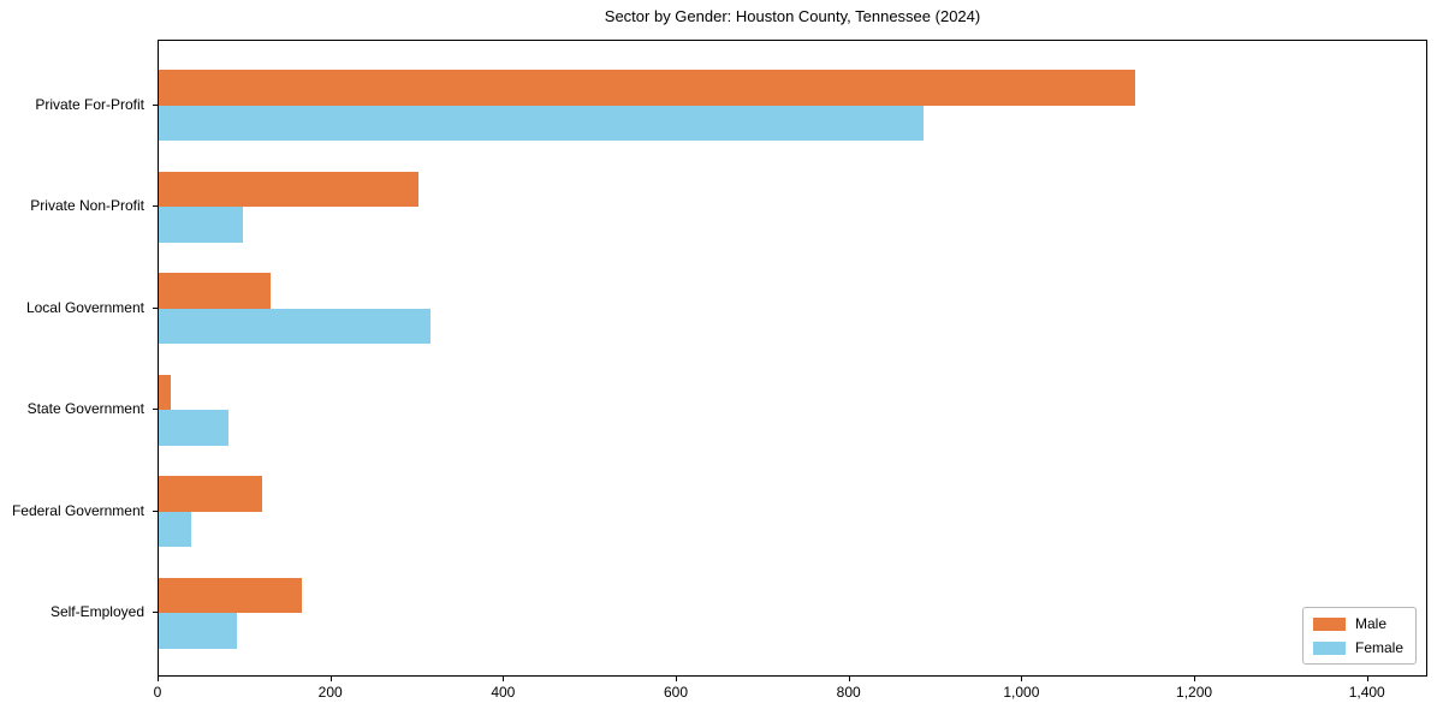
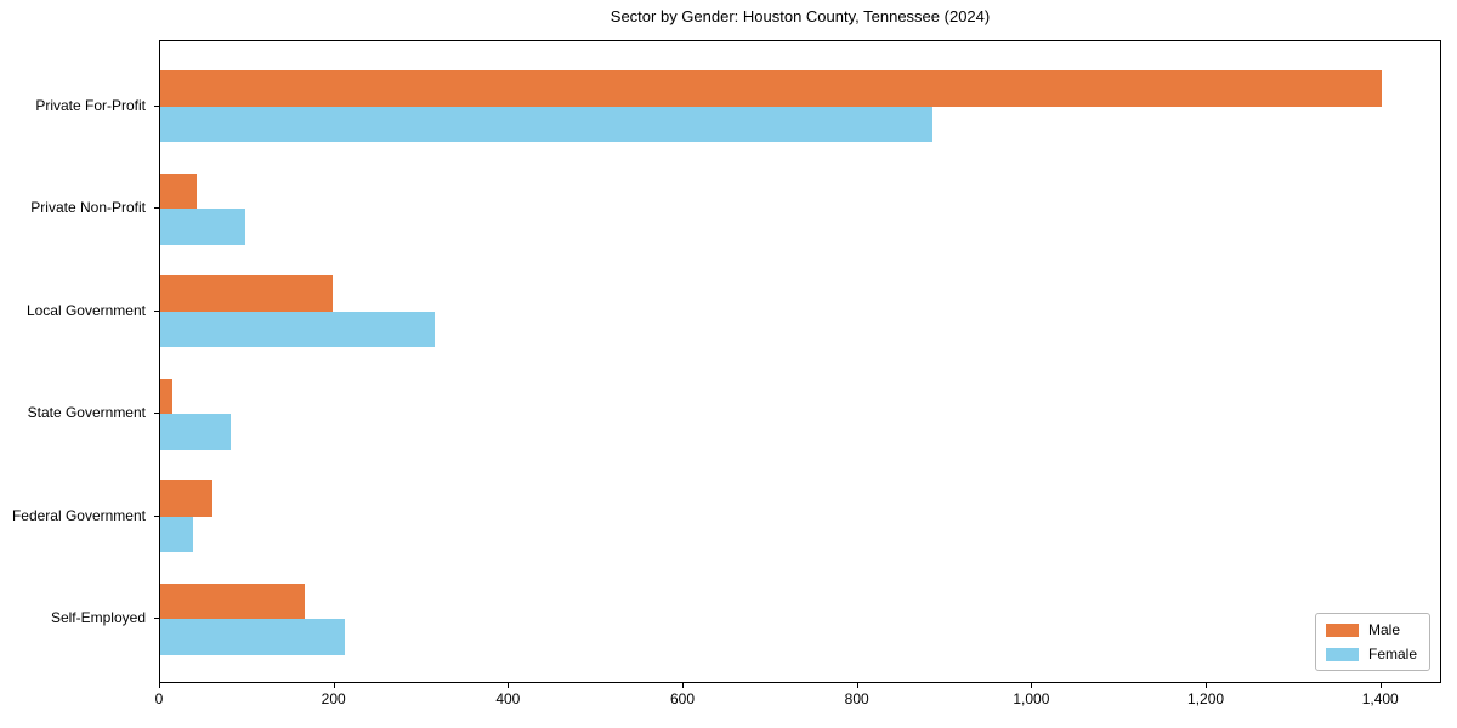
Male/Private For-Profit: 1130 -> 1400
Male/Private Non-Profit: 300 -> 40
Male/Local Government: 130 -> 200
Male/Federal Government: 120 -> 60
Female/Self-Employed: 90 -> 210
